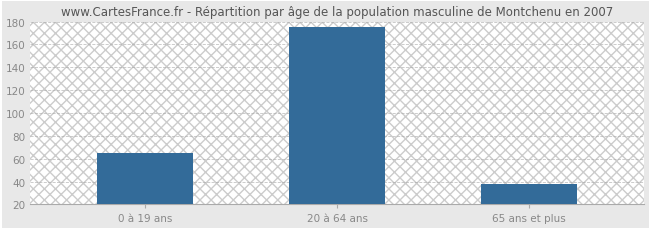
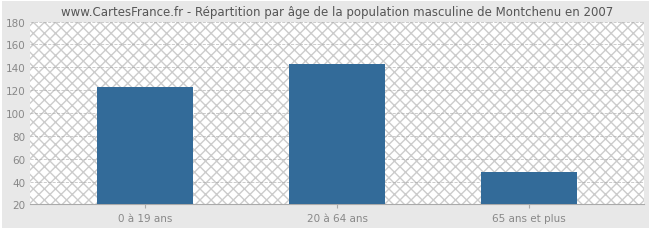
0 à 19 ans: 65 -> 123
20 à 64 ans: 175 -> 143
65 ans et plus: 38 -> 48
